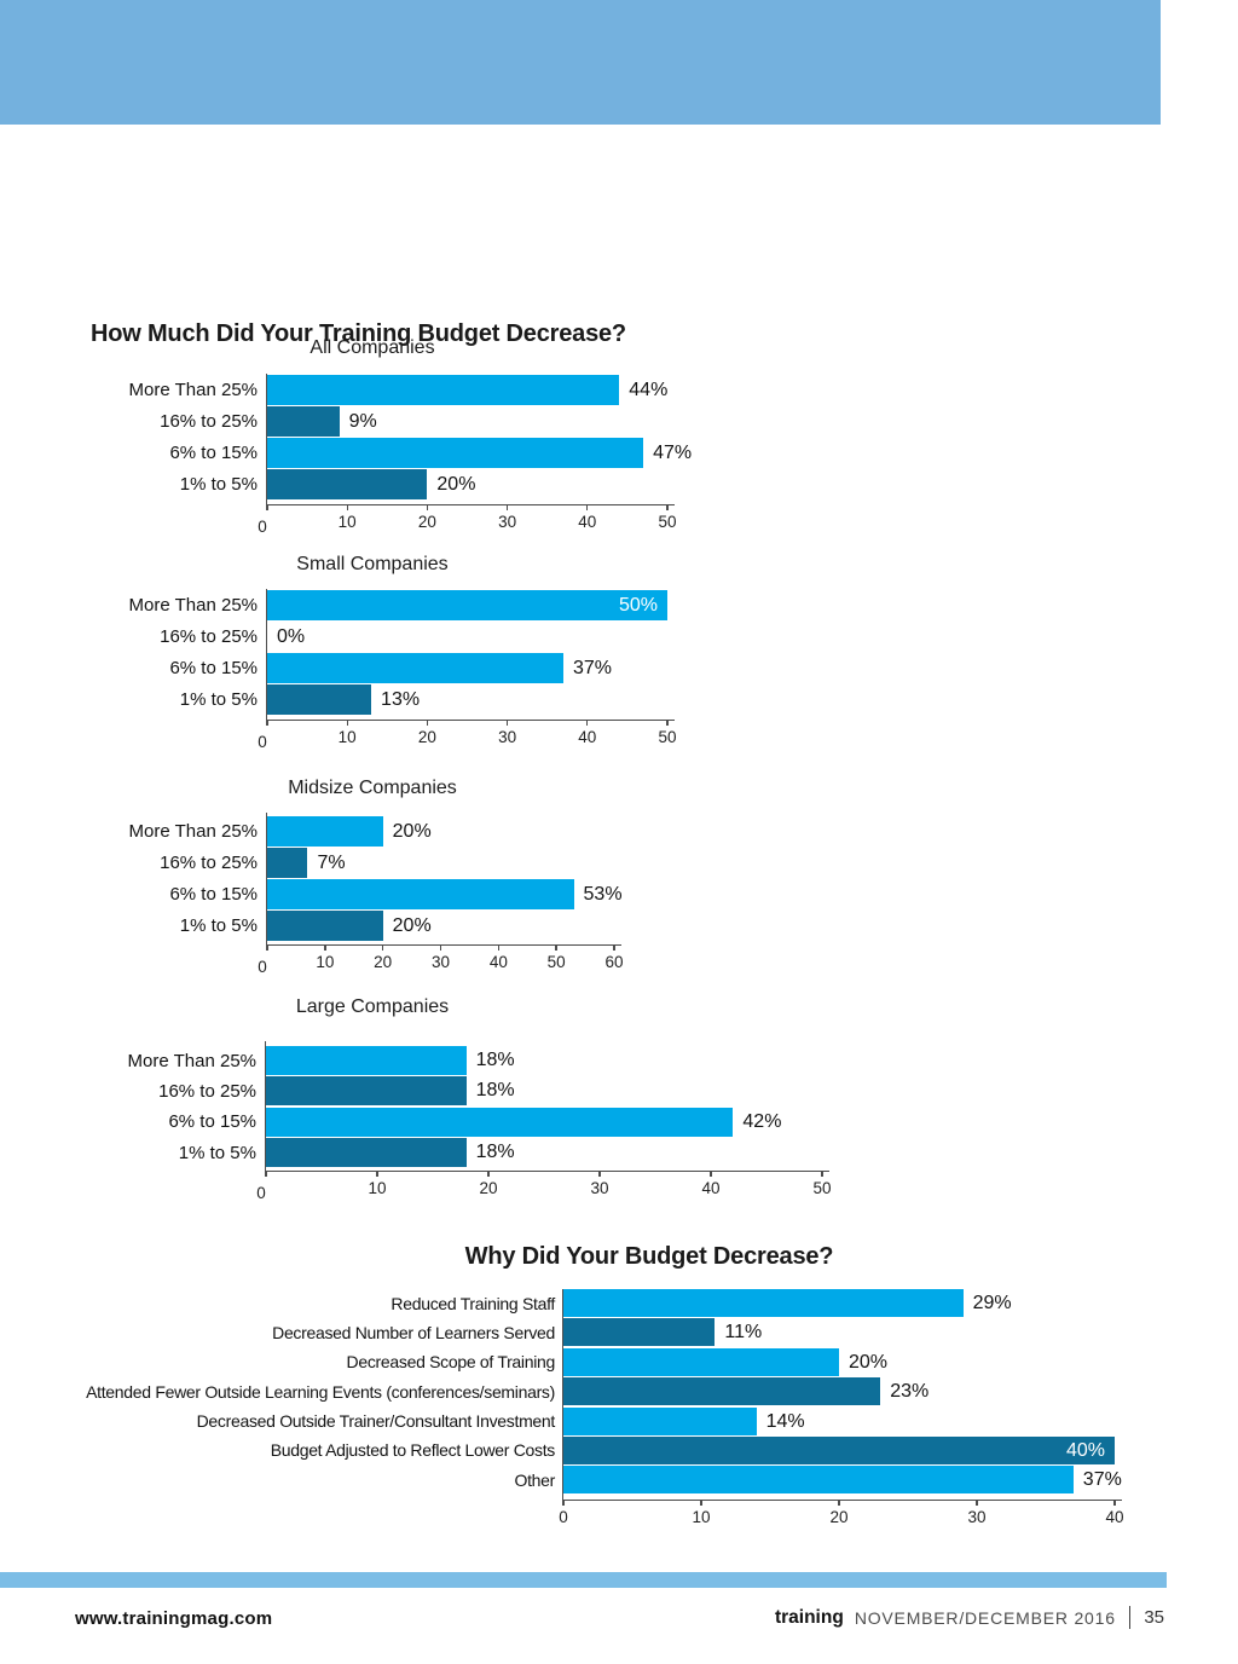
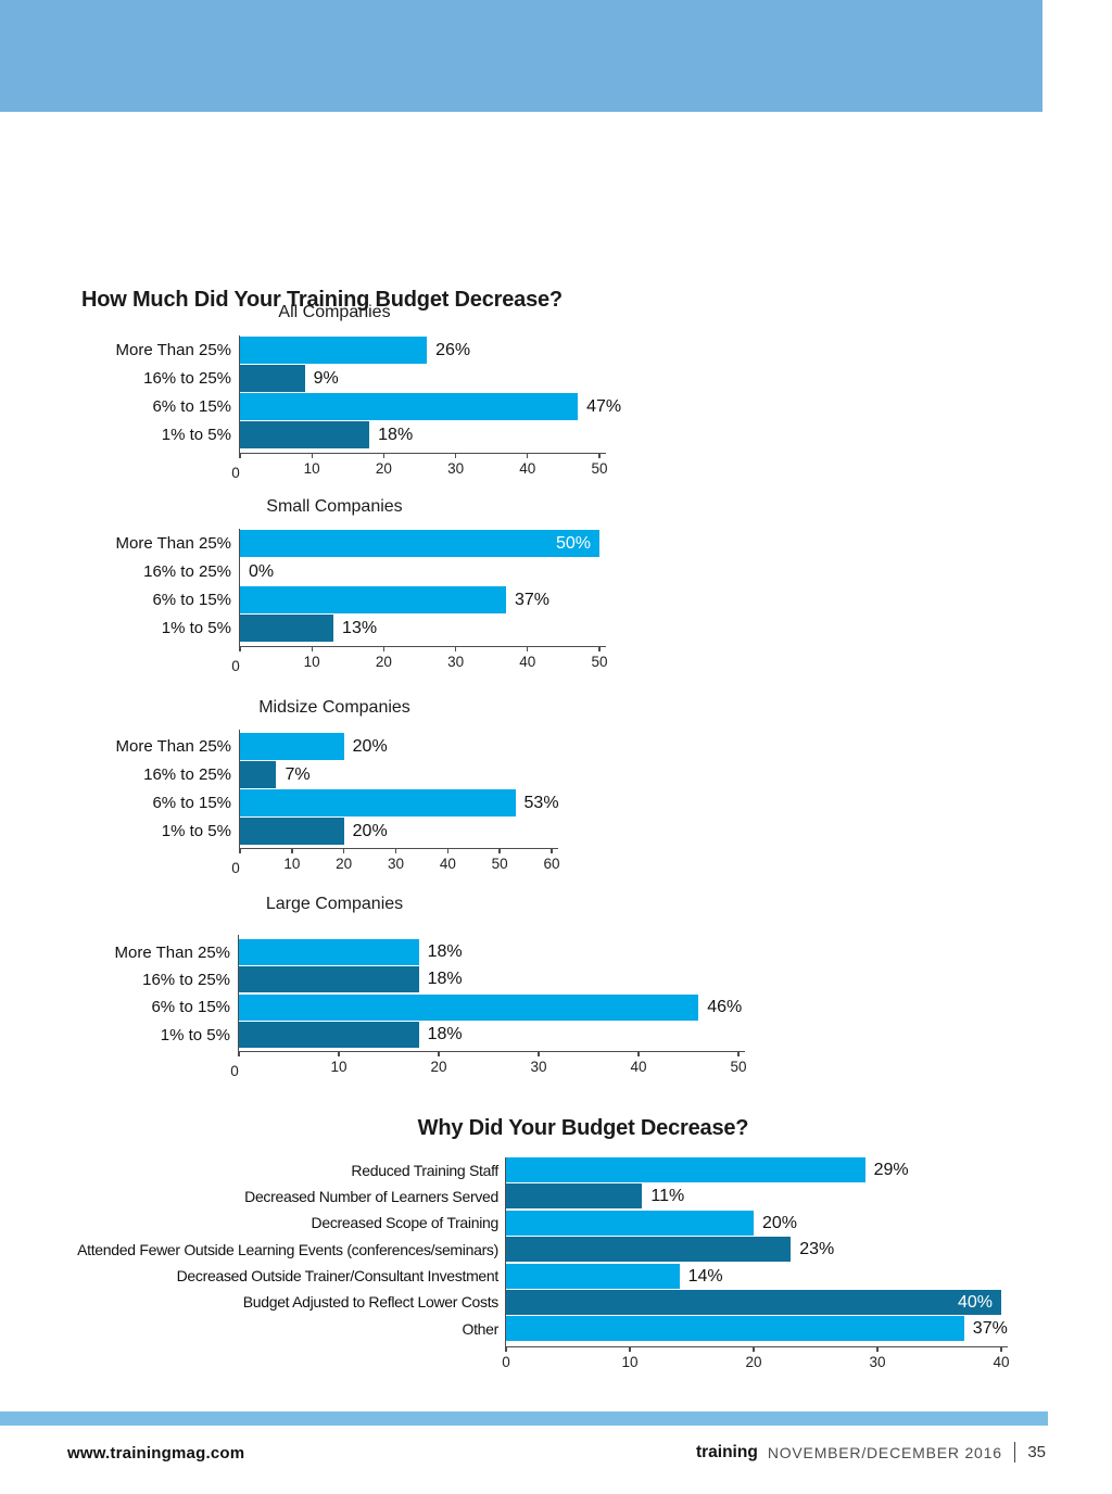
All Companies/More Than 25%: 44% -> 26%
All Companies/1% to 5%: 20% -> 18%
Large Companies/6% to 15%: 42% -> 46%
